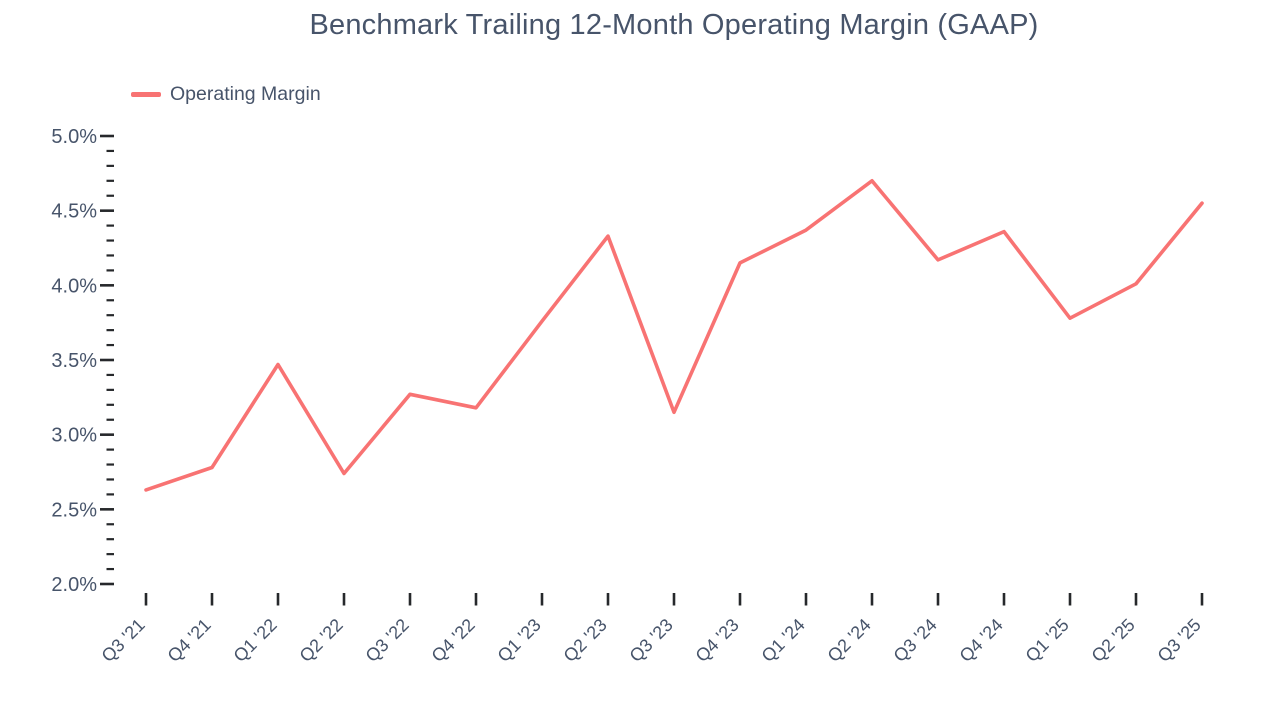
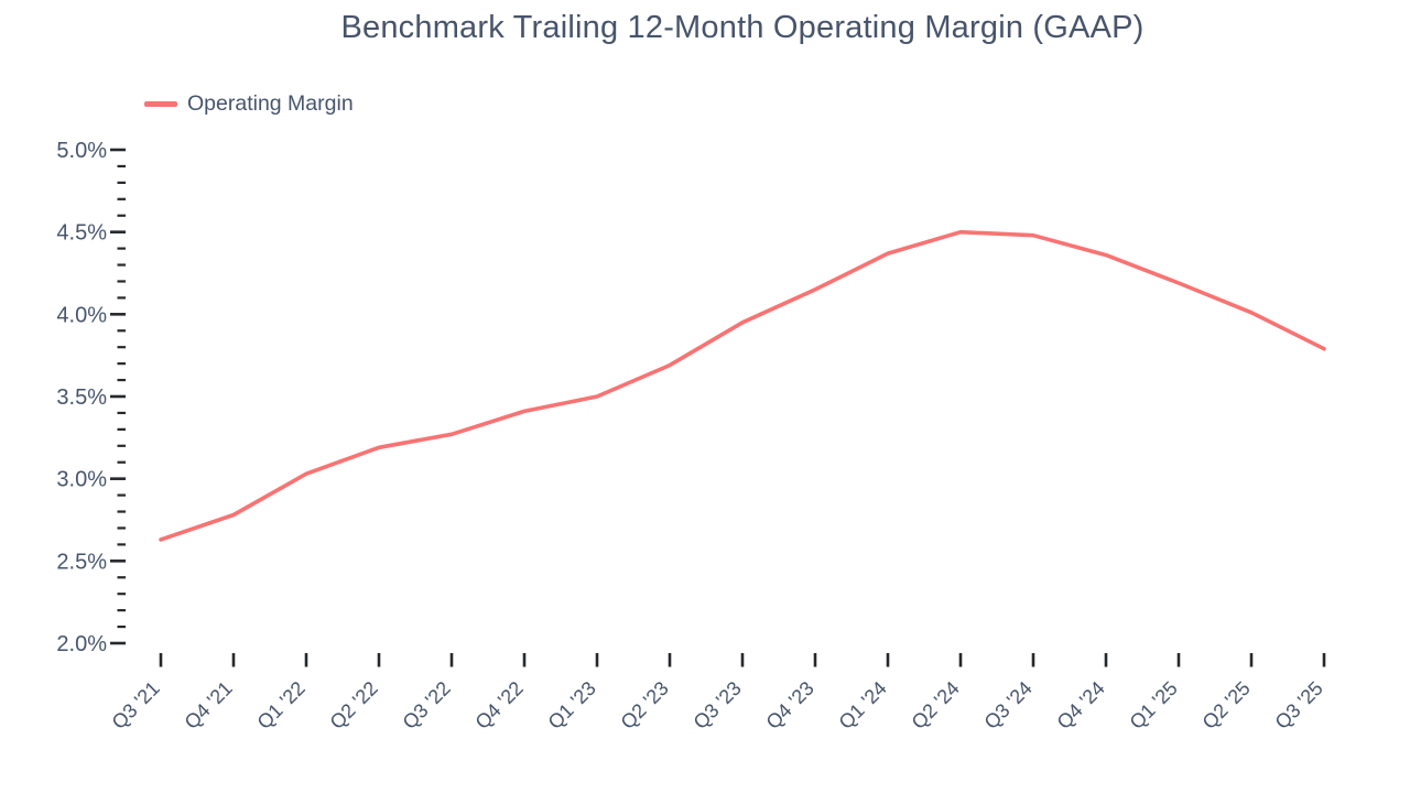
Q1 '22: 3.47% -> 3.03%
Q2 '22: 2.74% -> 3.19%
Q4 '22: 3.18% -> 3.41%
Q1 '23: 3.76% -> 3.50%
Q2 '23: 4.33% -> 3.69%
Q3 '23: 3.15% -> 3.95%
Q2 '24: 4.70% -> 4.50%
Q3 '24: 4.17% -> 4.48%
Q1 '25: 3.78% -> 4.19%
Q3 '25: 4.55% -> 3.79%
